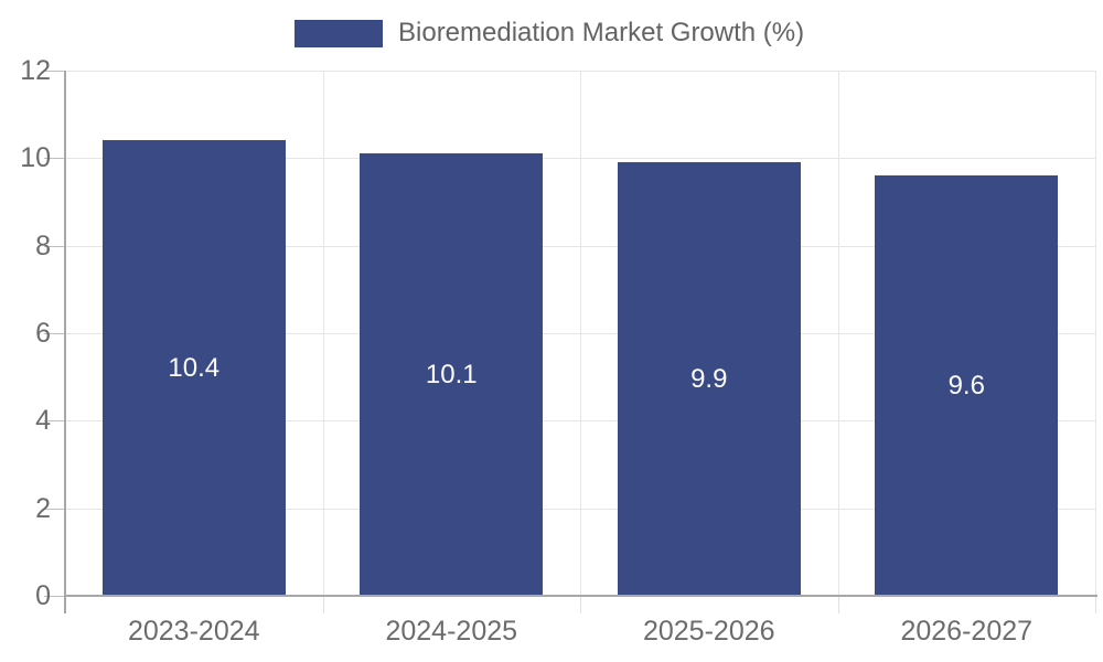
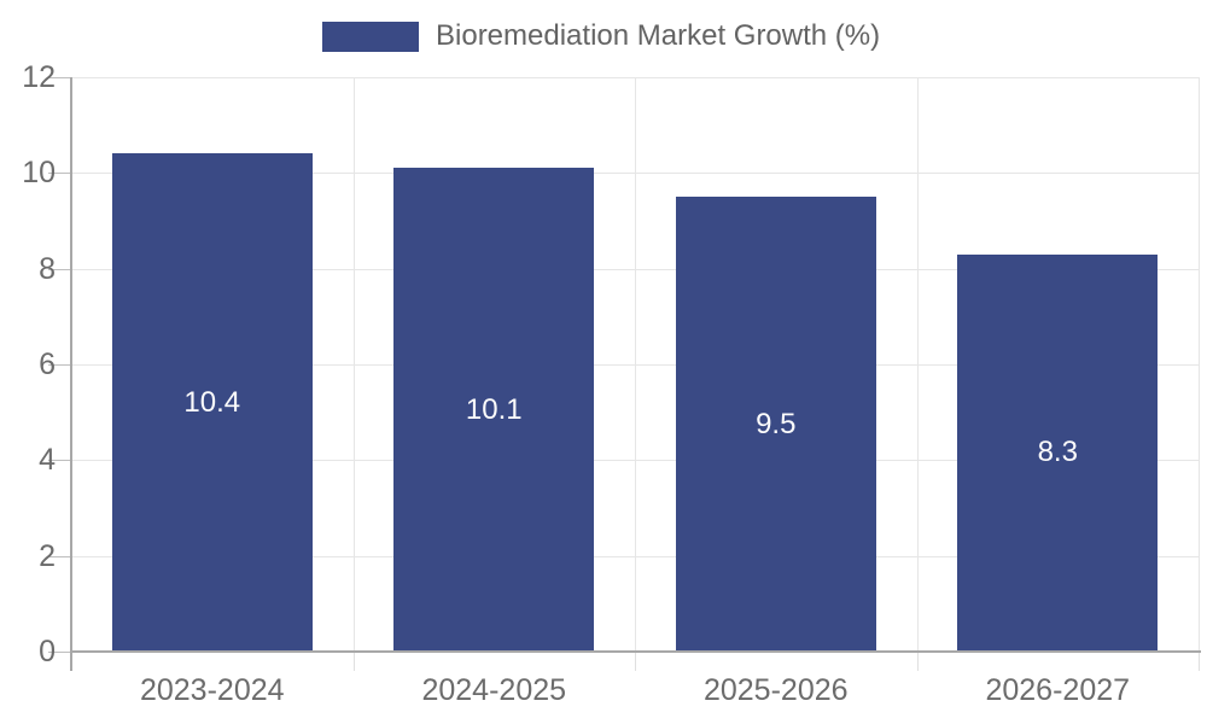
2025-2026: 9.9 -> 9.5
2026-2027: 9.6 -> 8.3
